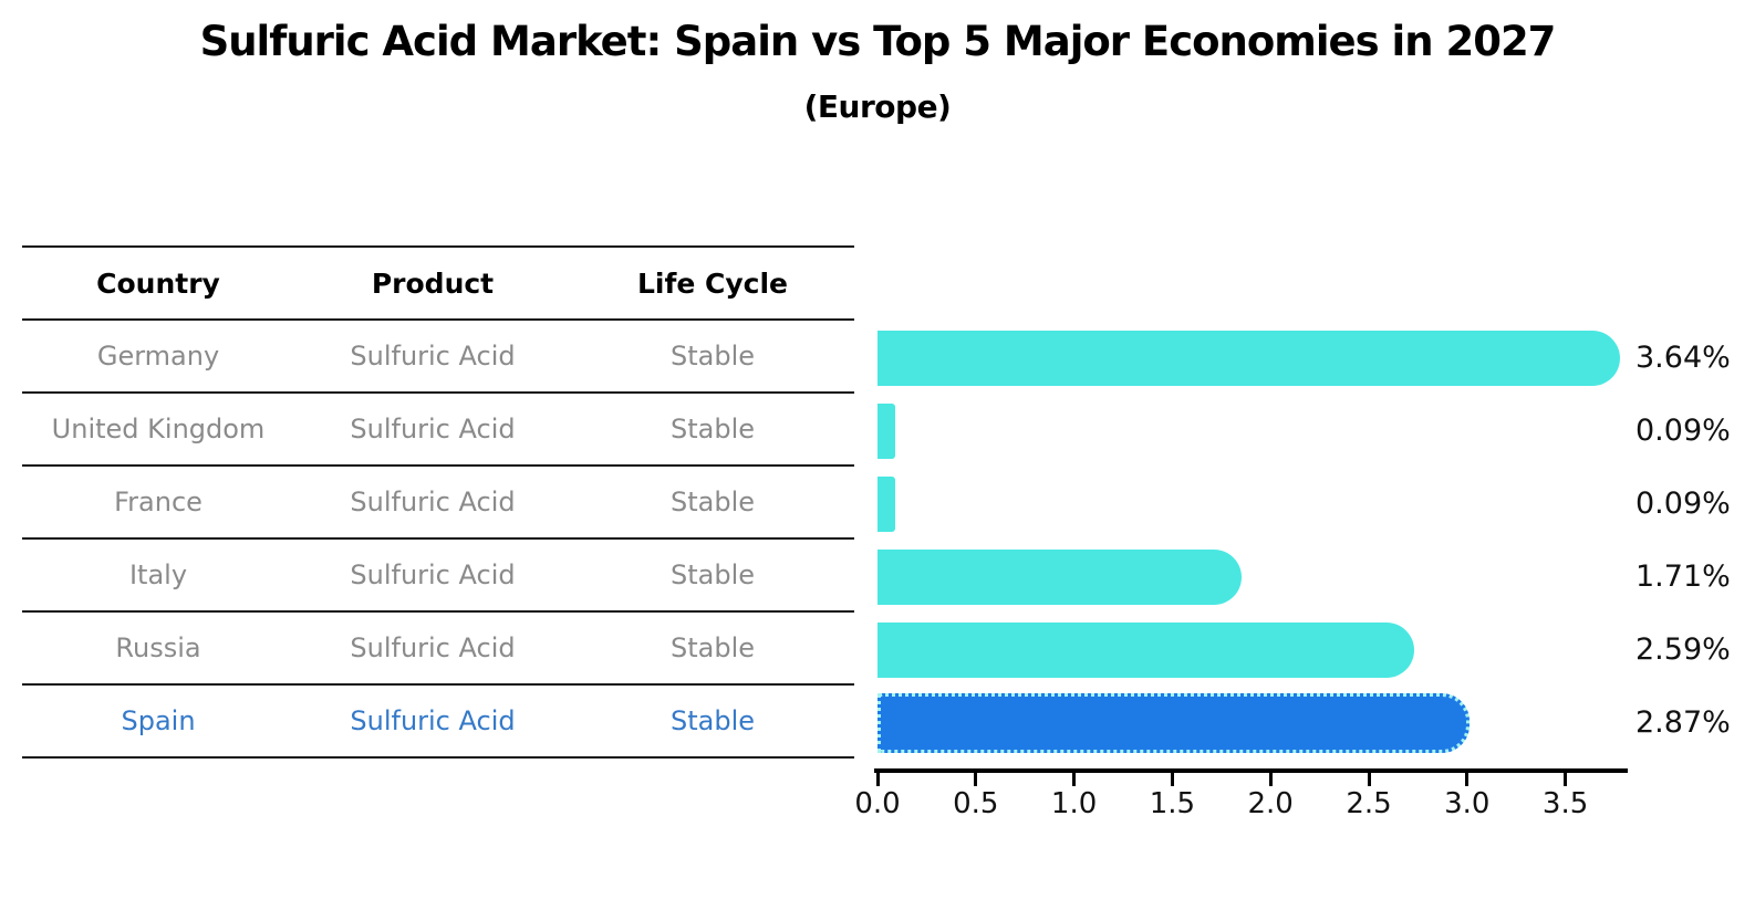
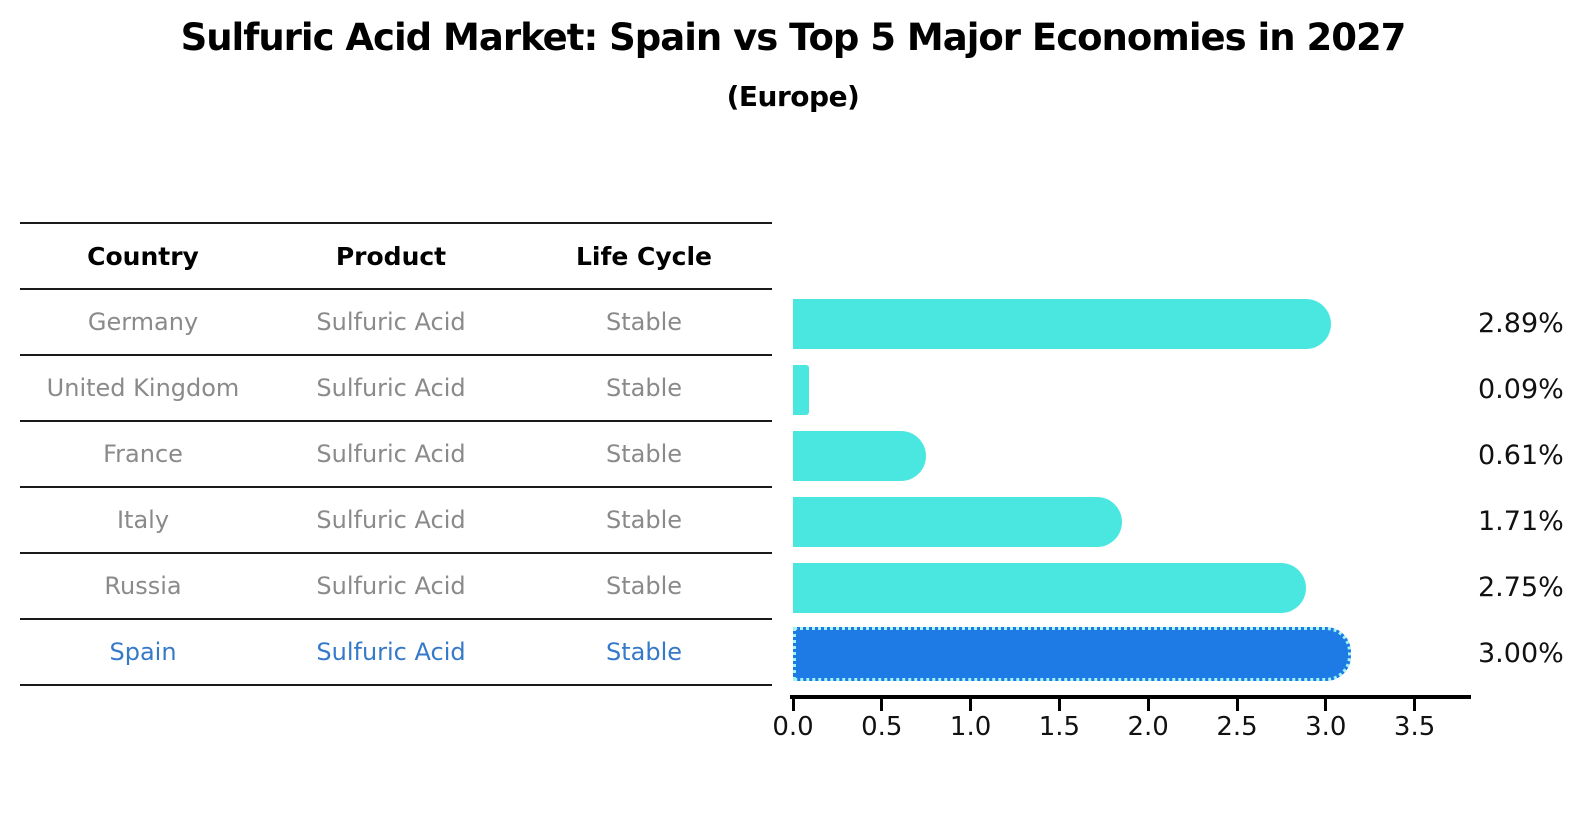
Germany: 3.64% -> 2.89%
France: 0.09% -> 0.61%
Russia: 2.59% -> 2.75%
Spain: 2.87% -> 3.00%
